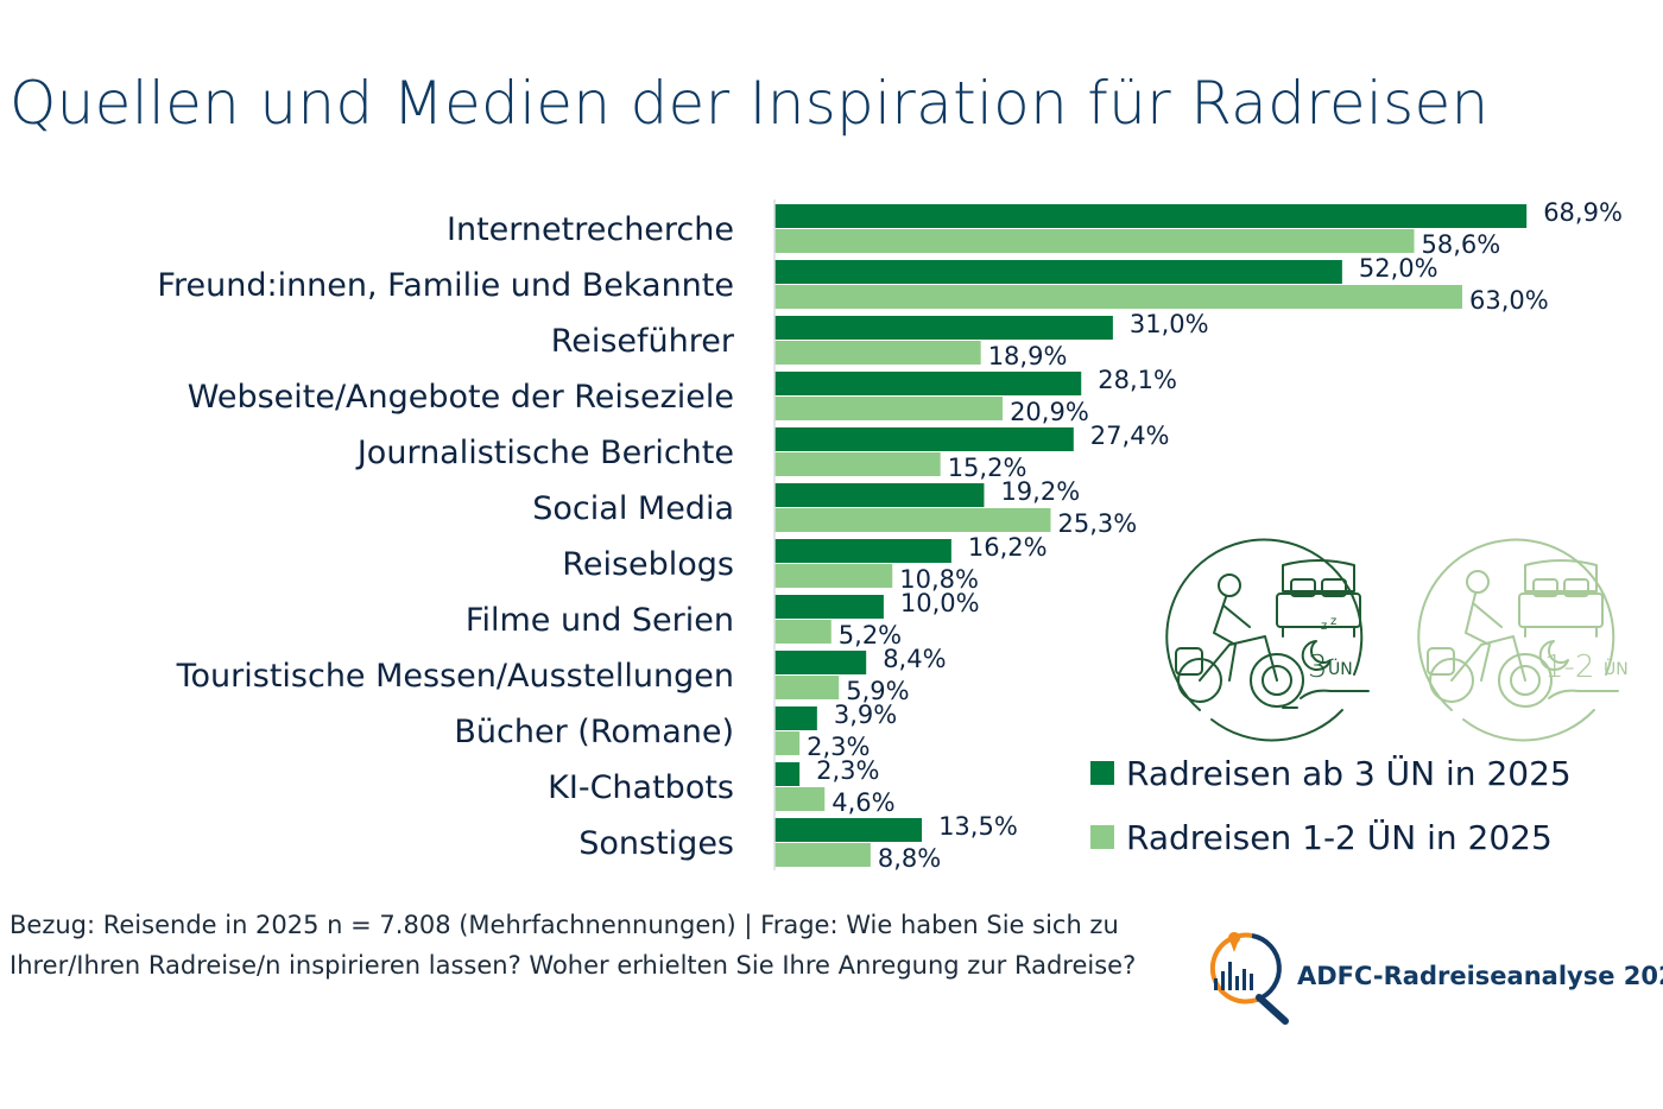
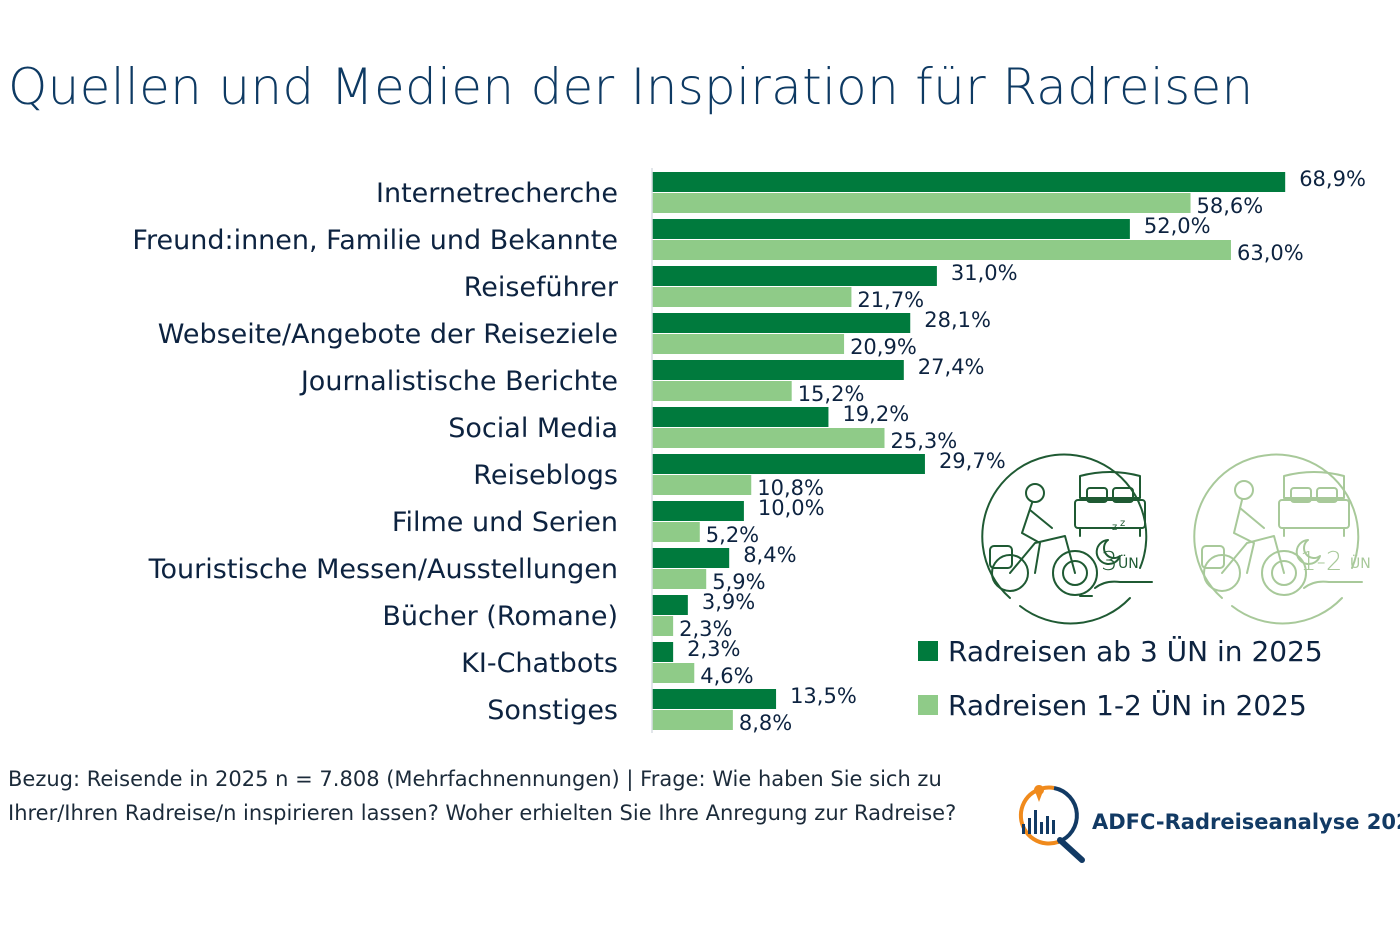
Radreisen 1-2 ÜN in 2025/Reiseführer: 18,9% -> 21,7%
Radreisen ab 3 ÜN in 2025/Reiseblogs: 16,2% -> 29,7%
